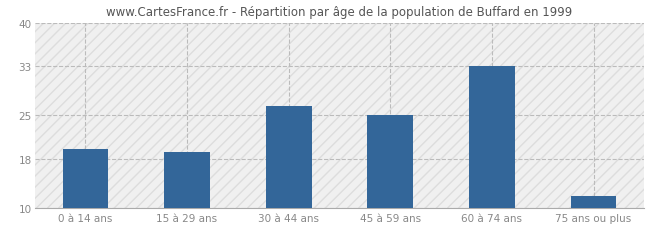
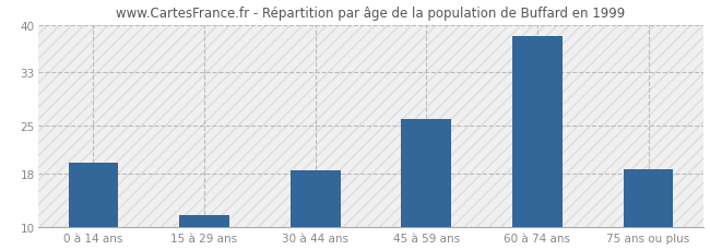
15 à 29 ans: 19.0 -> 11.8
30 à 44 ans: 26.5 -> 18.4
45 à 59 ans: 25.0 -> 26.0
60 à 74 ans: 33.0 -> 38.4
75 ans ou plus: 12.0 -> 18.6
